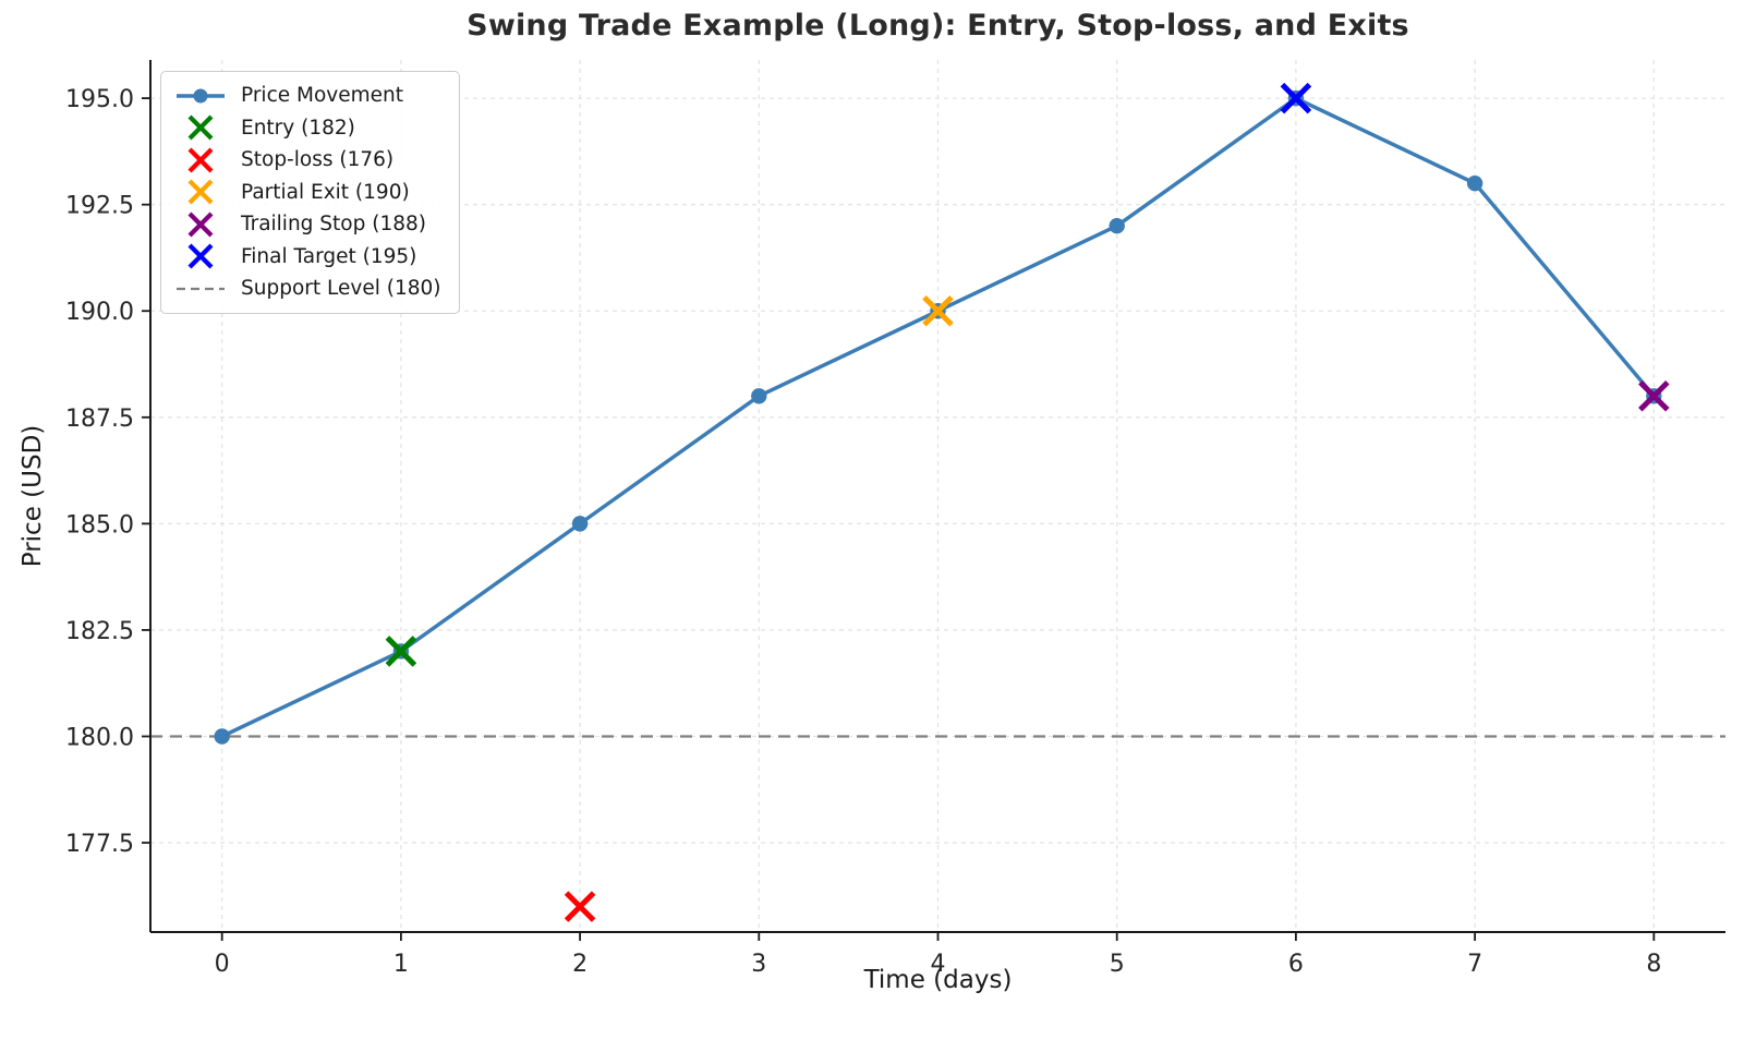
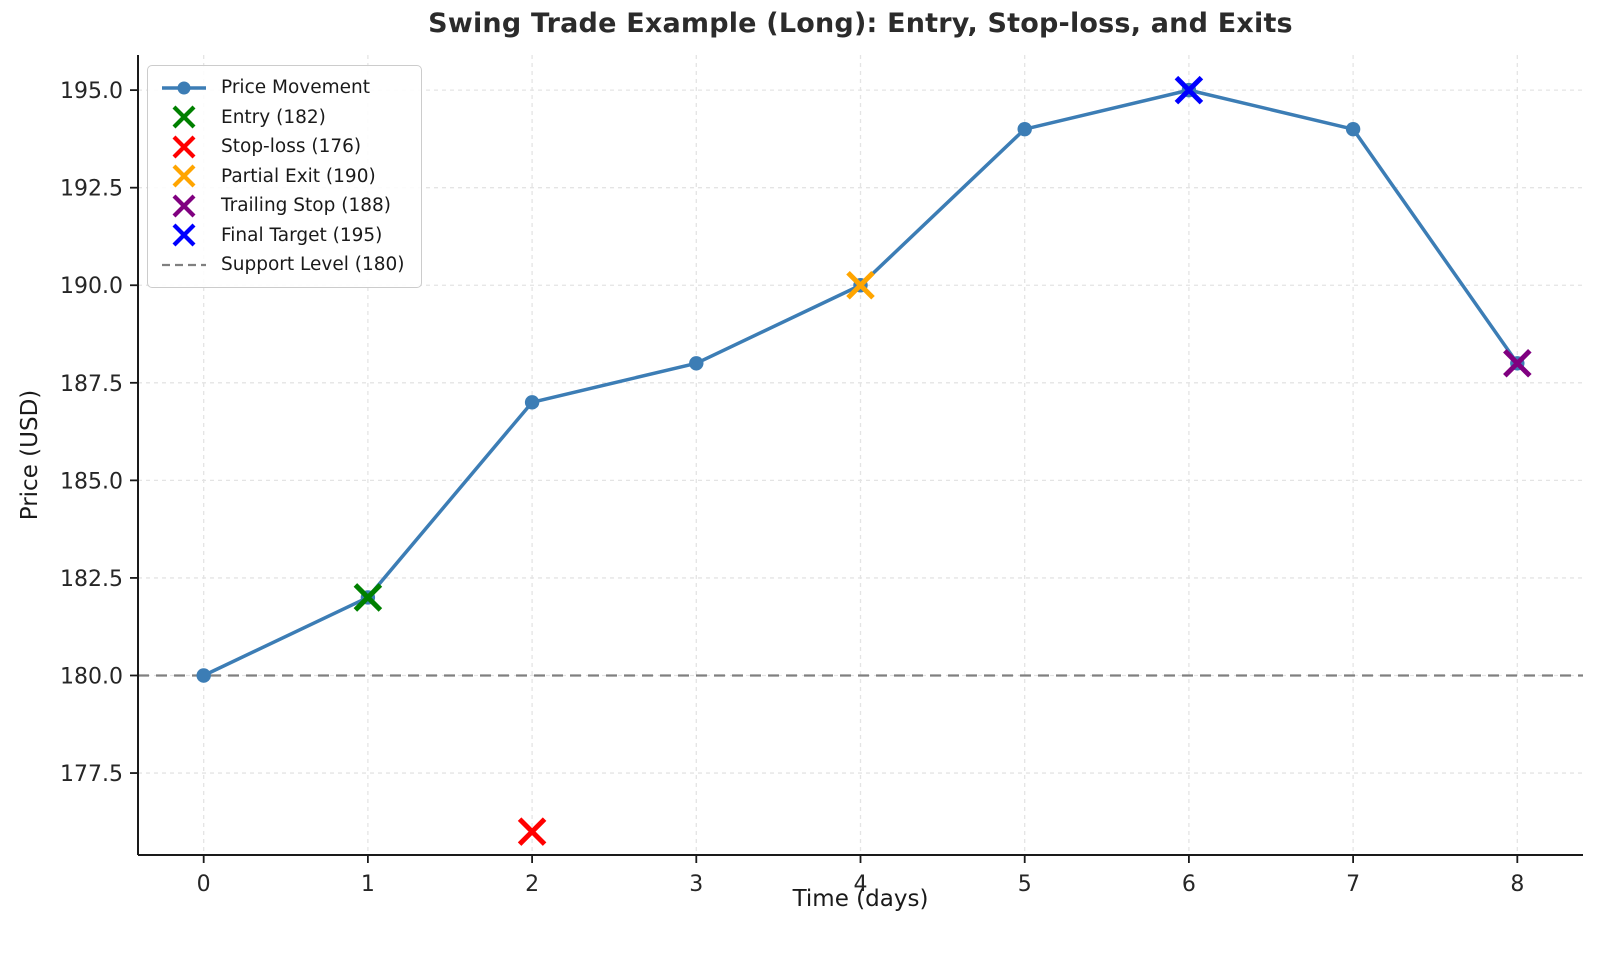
2: 185 -> 187
5: 192 -> 194
7: 193 -> 194
